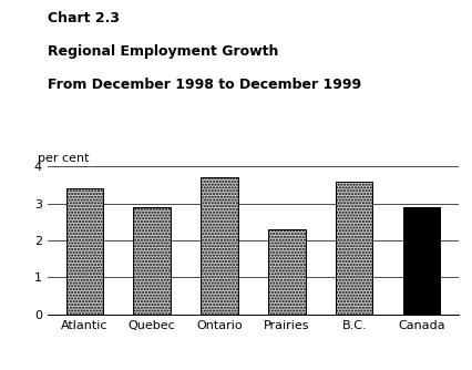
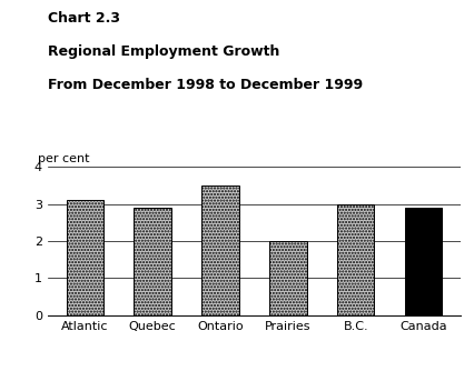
Atlantic: 3.4 -> 3.1
Ontario: 3.7 -> 3.5
Prairies: 2.3 -> 2.0
B.C.: 3.6 -> 3.0
